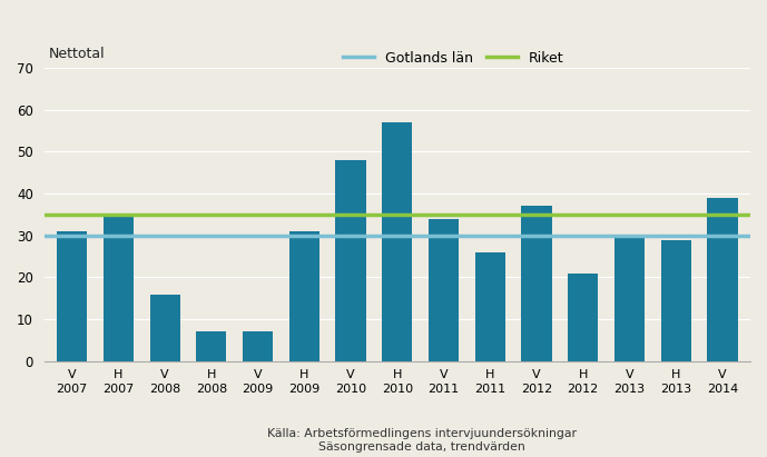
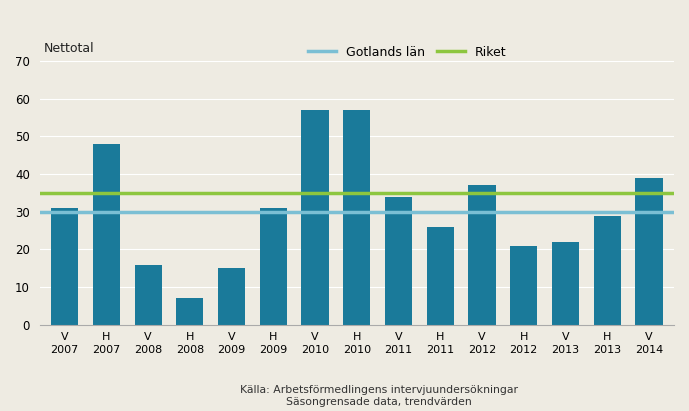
H 2007: 35 -> 48
V 2009: 7 -> 15
V 2010: 48 -> 57
V 2013: 30 -> 22
